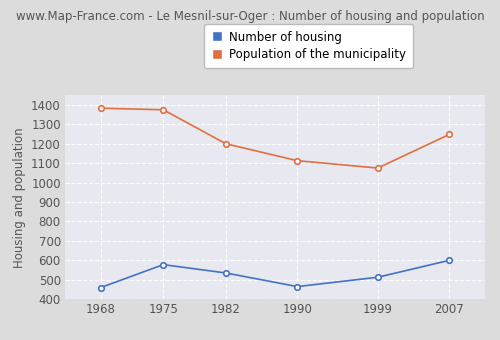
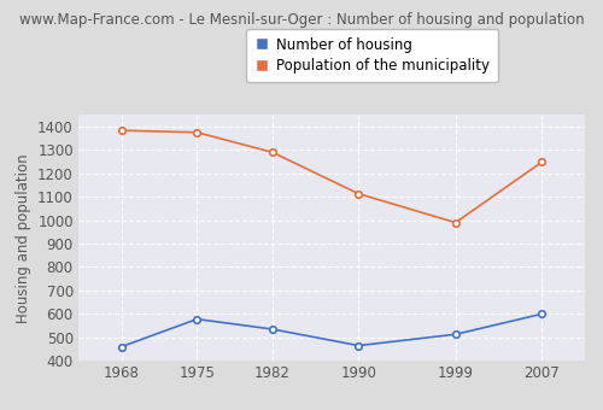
Population of the municipality/1982: 1200 -> 1290
Population of the municipality/1999: 1080 -> 990
